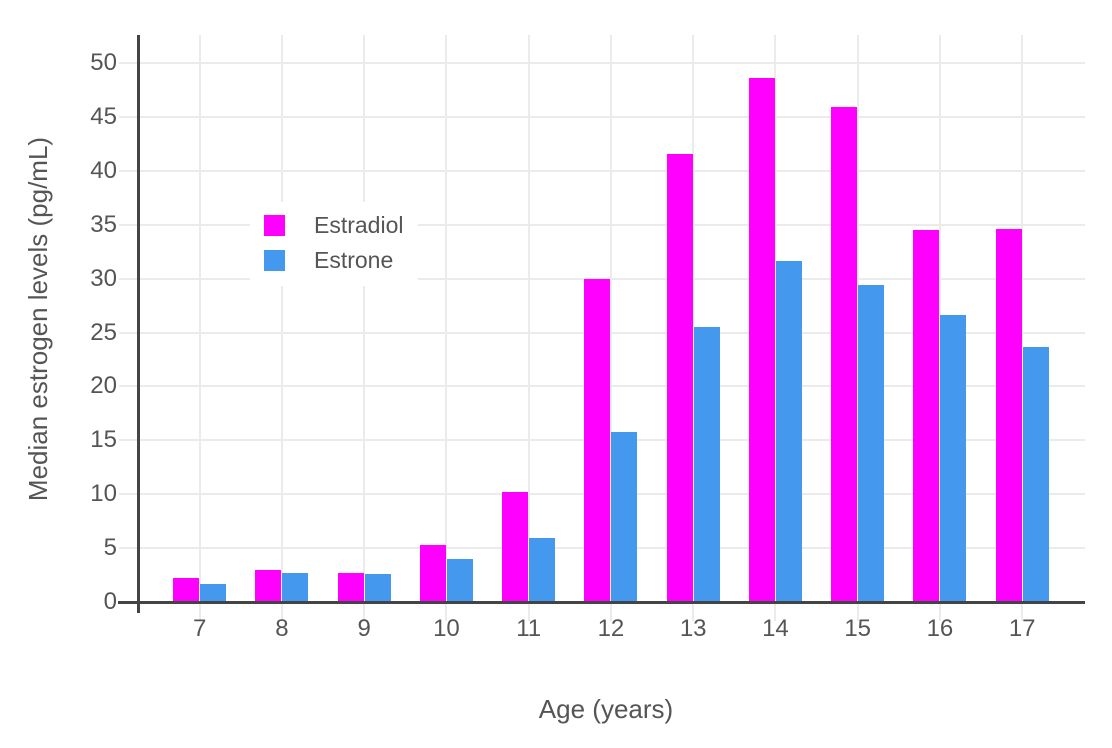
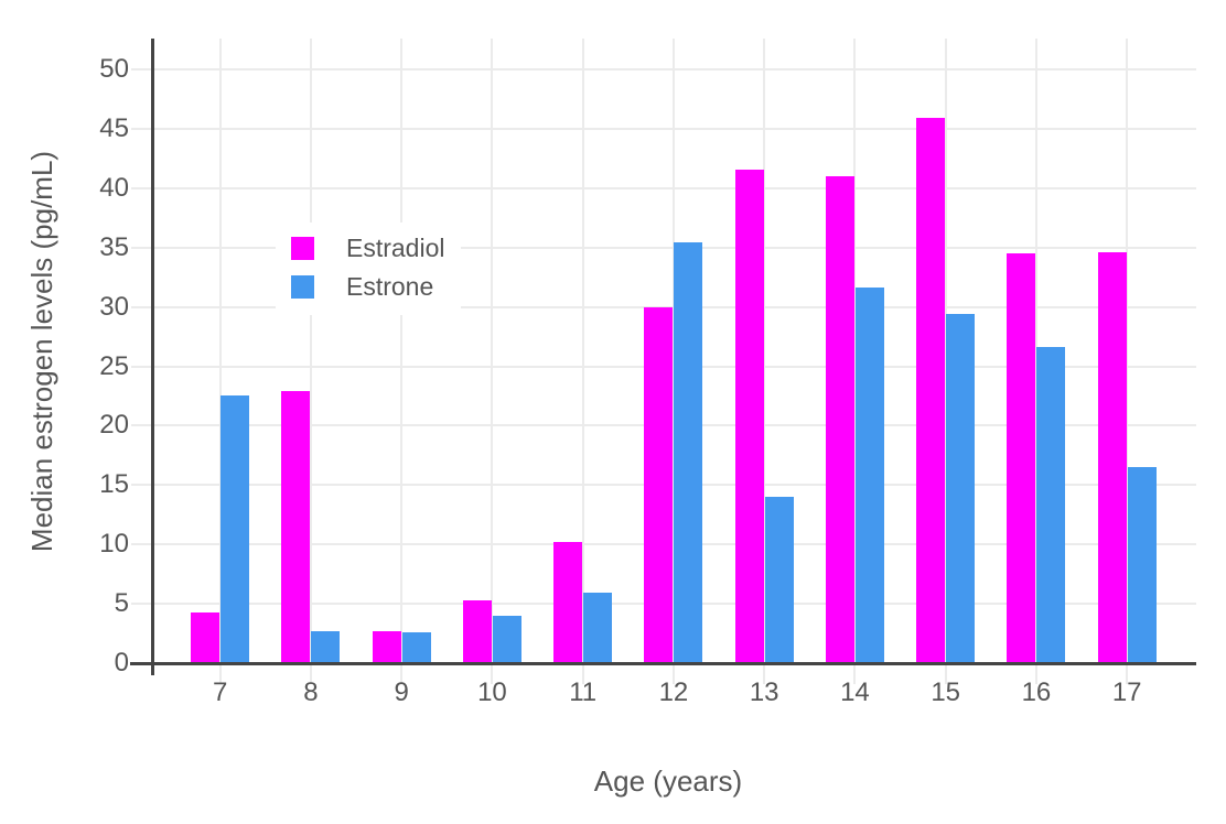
Estradiol/7: 2.2 -> 4.3
Estrone/7: 1.7 -> 22.5
Estradiol/8: 3.0 -> 22.9
Estrone/12: 15.8 -> 35.4
Estrone/13: 25.5 -> 14.0
Estradiol/14: 48.6 -> 41.0
Estrone/17: 23.7 -> 16.5
